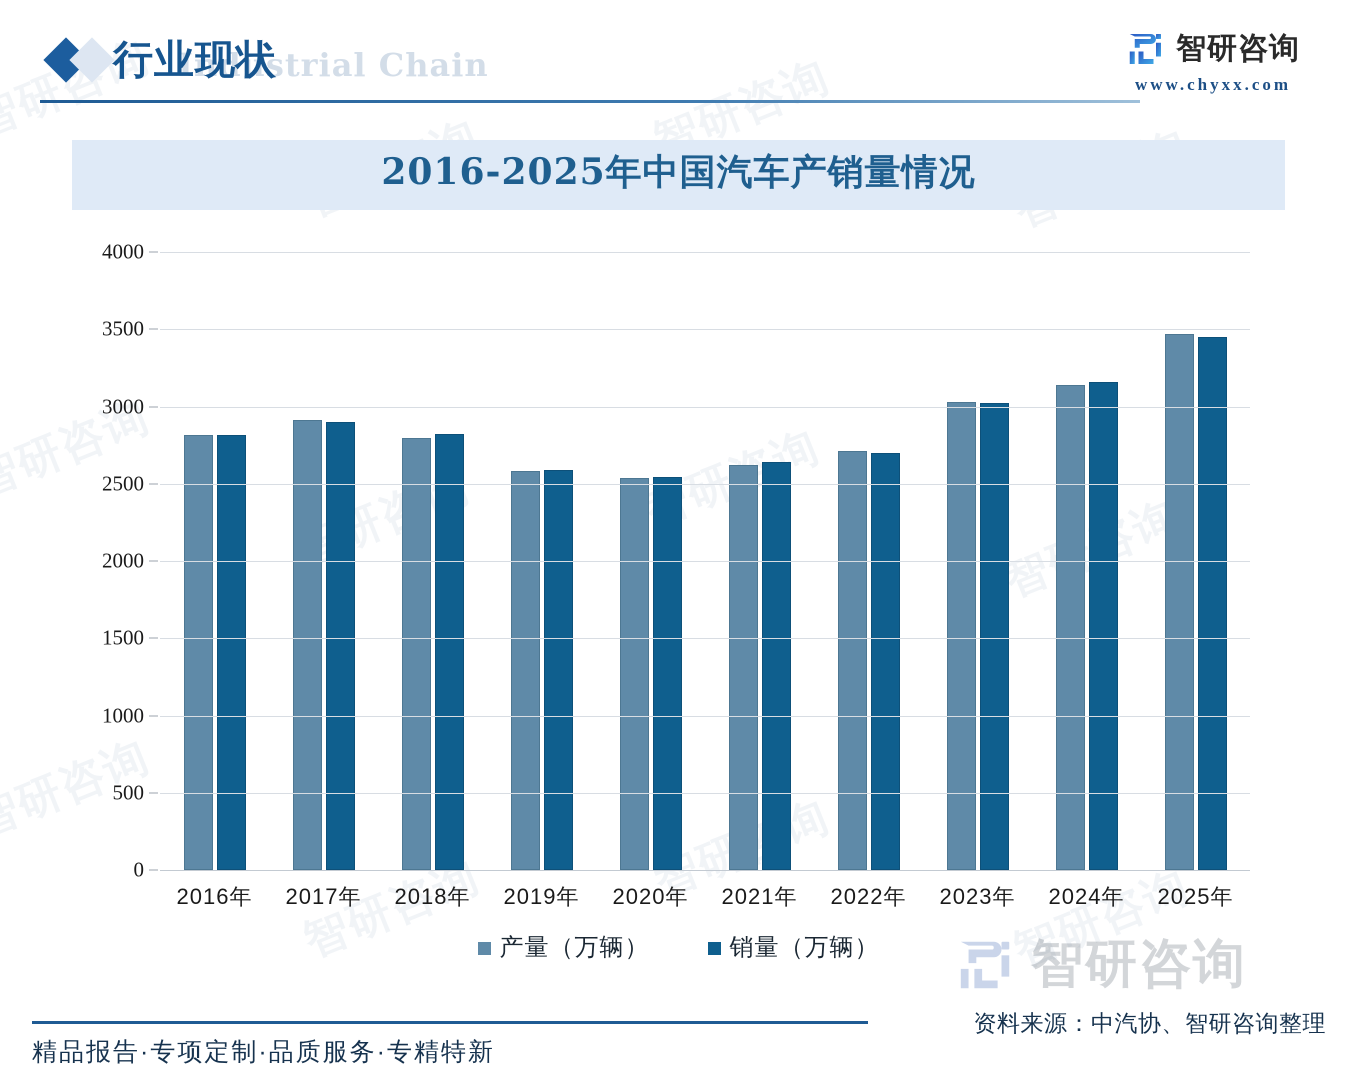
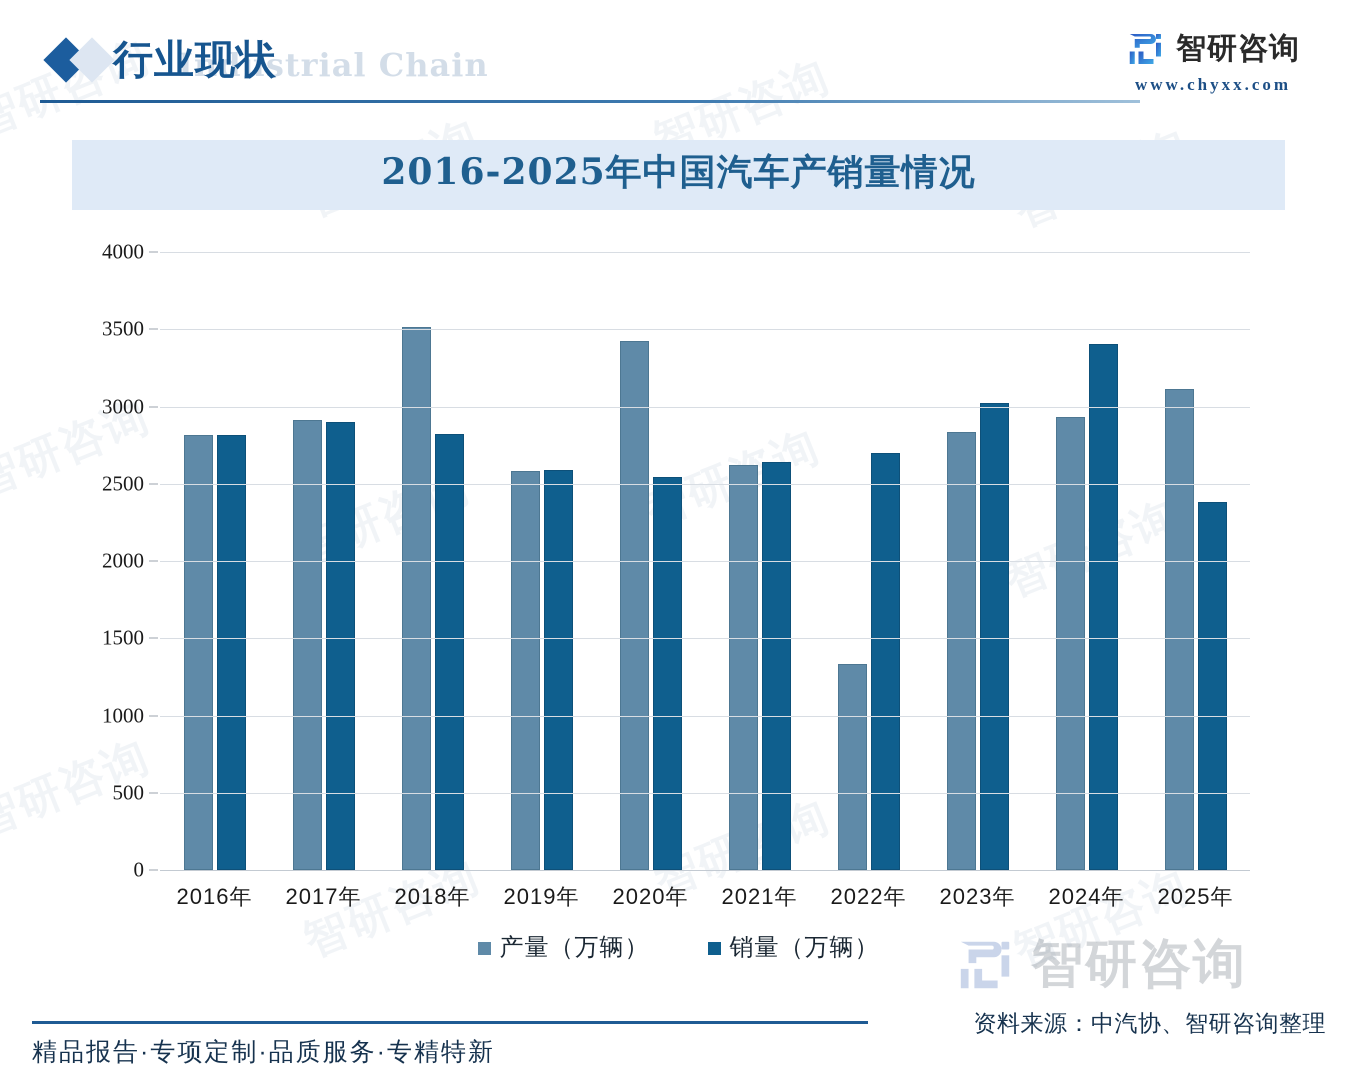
产量（万辆）/2018年: 2780 -> 3500
产量（万辆）/2020年: 2520 -> 3410
产量（万辆）/2022年: 2700 -> 1320
产量（万辆）/2023年: 3020 -> 2820
产量（万辆）/2024年: 3130 -> 2920
销量（万辆）/2024年: 3140 -> 3390
产量（万辆）/2025年: 3460 -> 3100
销量（万辆）/2025年: 3440 -> 2370
